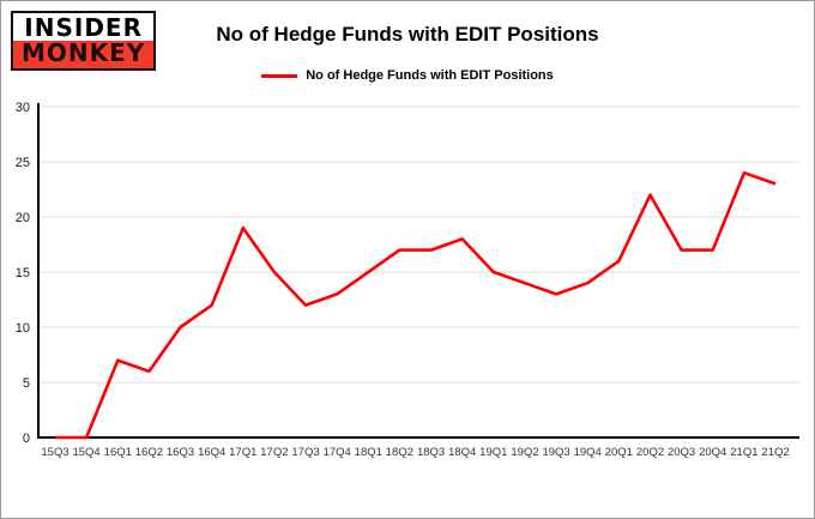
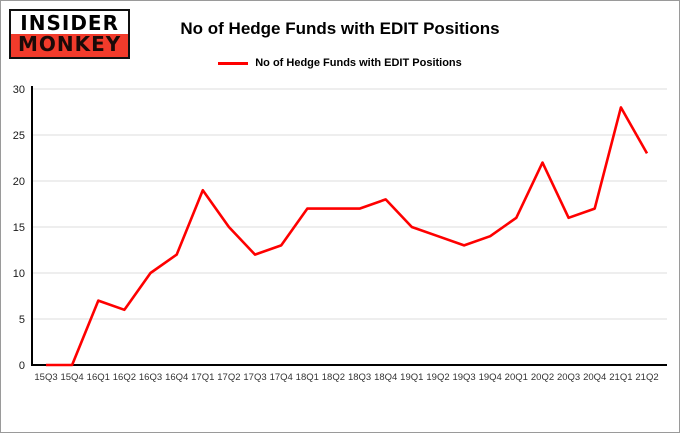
18Q1: 15 -> 17
20Q3: 17 -> 16
21Q1: 24 -> 28
